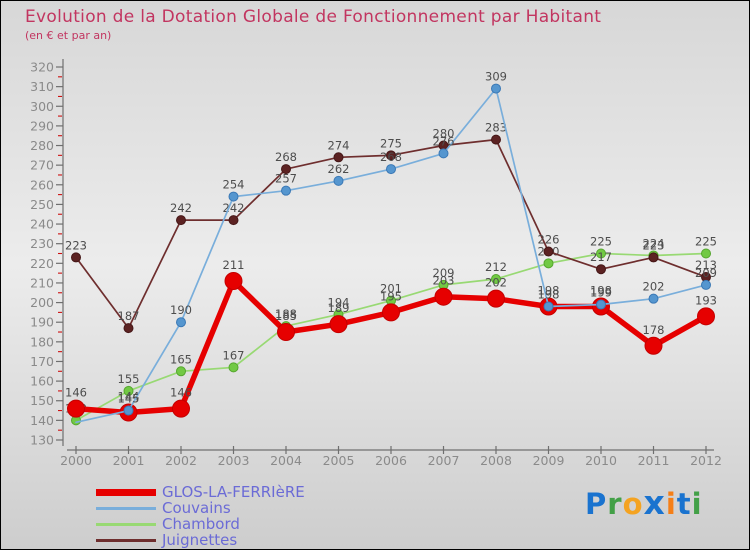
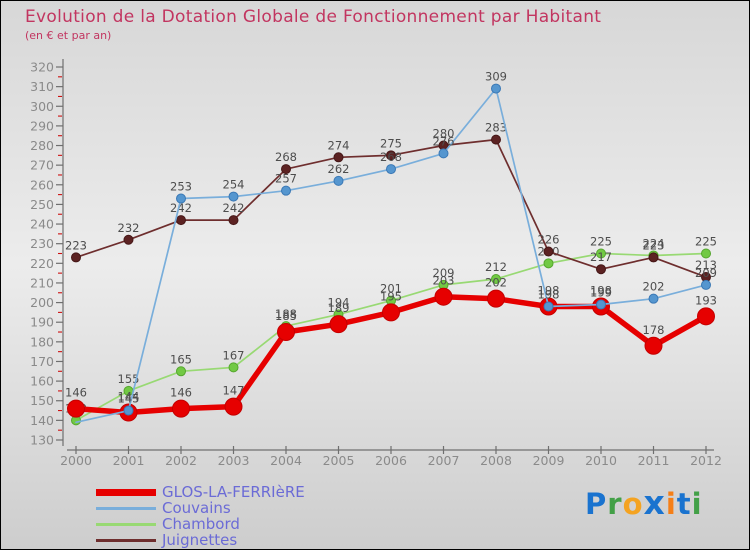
Juignettes/2001: 187 -> 232
Couvains/2002: 190 -> 253
GLOS-LA-FERRIèRE/2003: 211 -> 147
